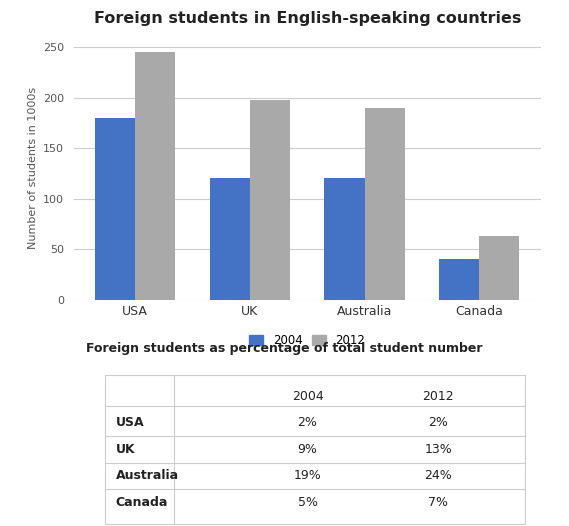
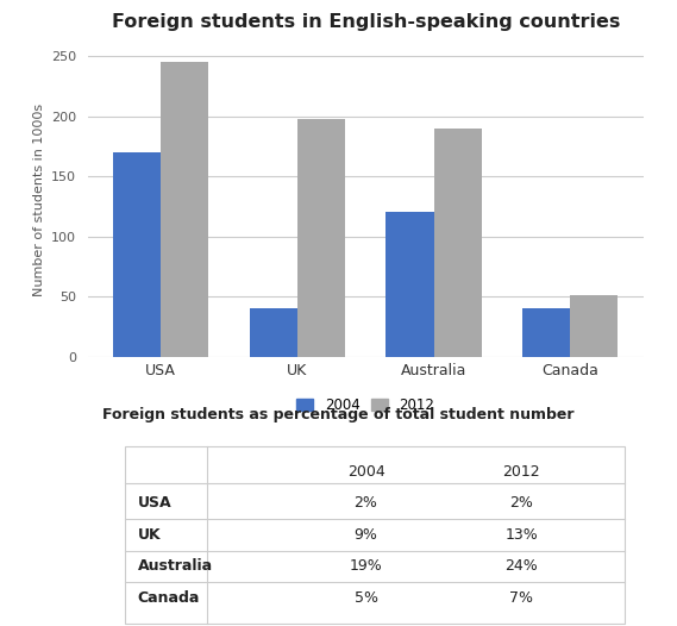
2004/USA: 180 -> 170
2004/UK: 120 -> 40
2012/Canada: 63 -> 51
